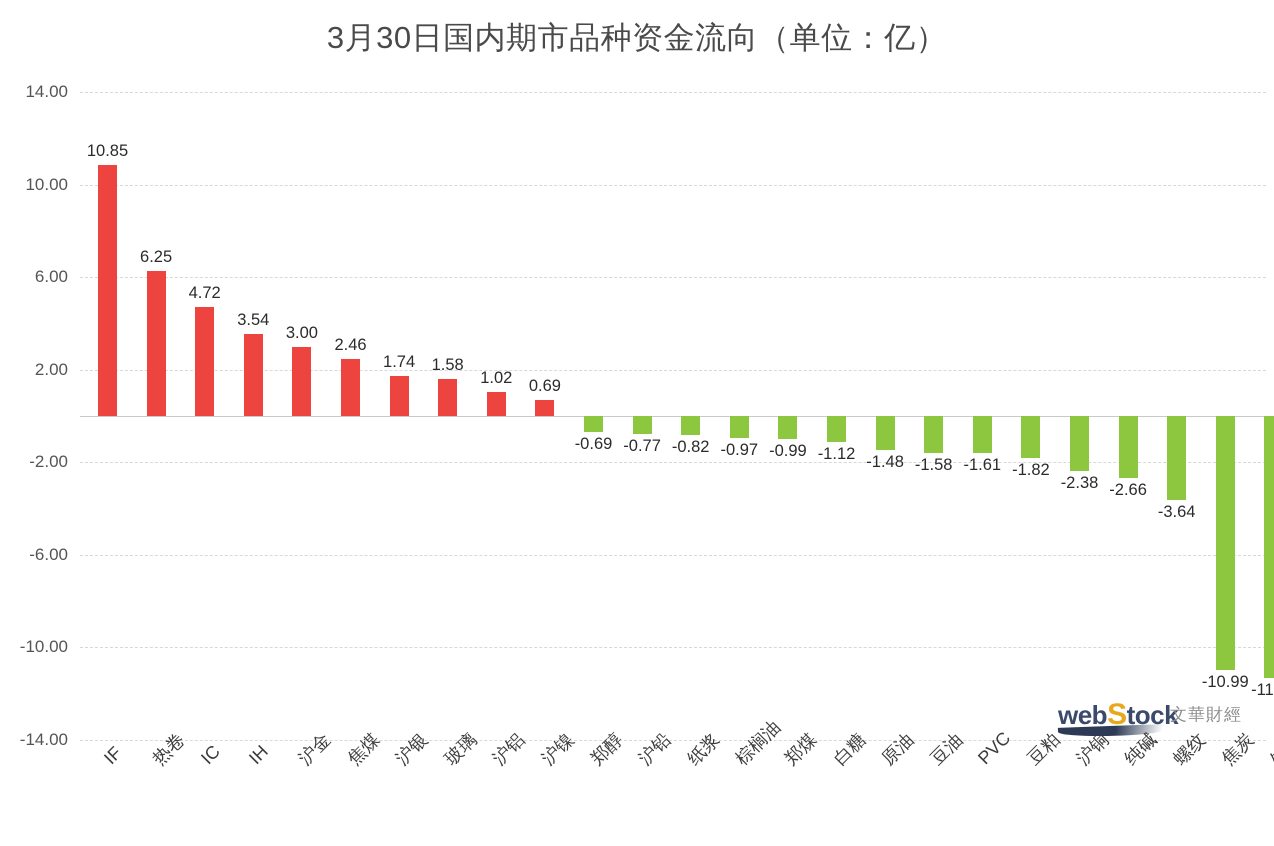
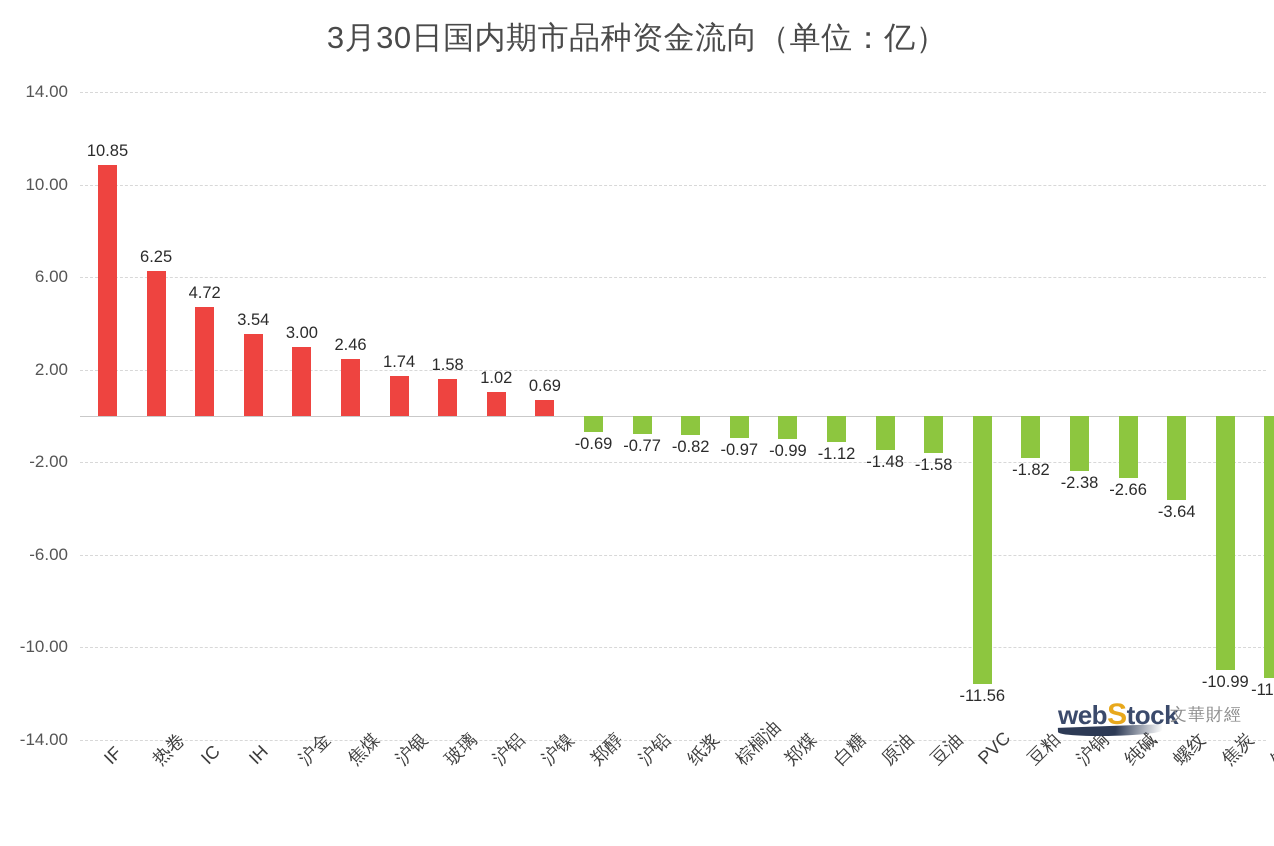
PVC: -1.61 -> -11.56
